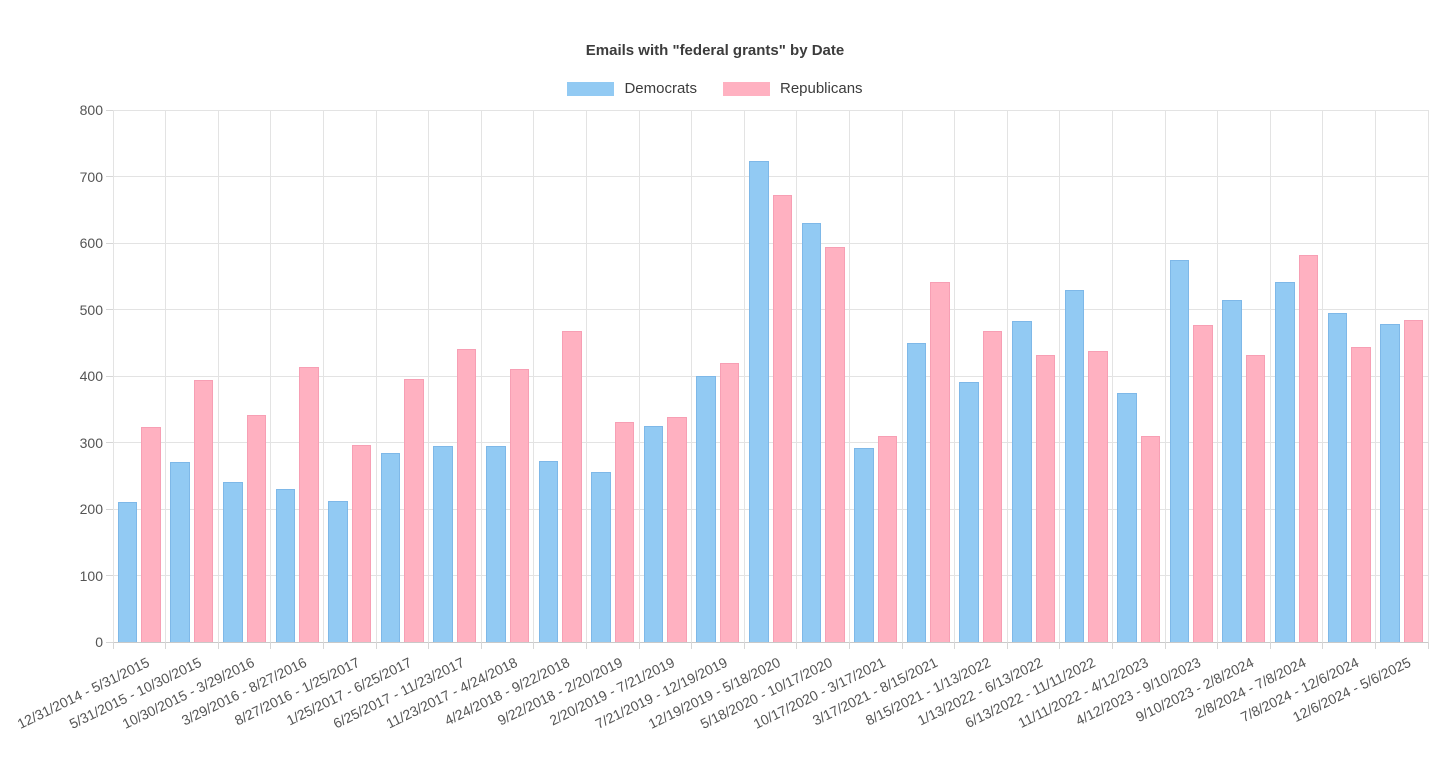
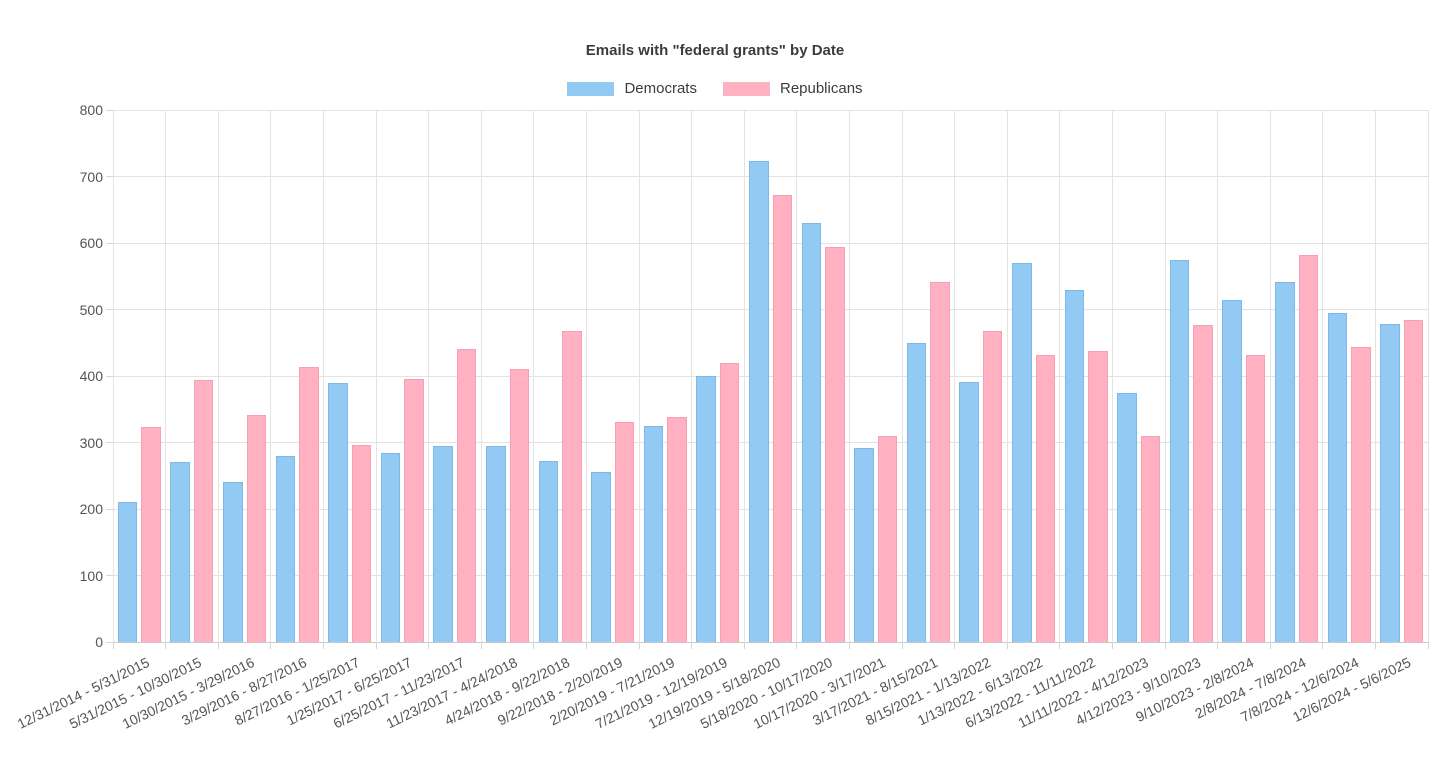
Democrats/3/29/2016 - 8/27/2016: 230 -> 280
Democrats/8/27/2016 - 1/25/2017: 210 -> 390
Democrats/1/13/2022 - 6/13/2022: 480 -> 570
